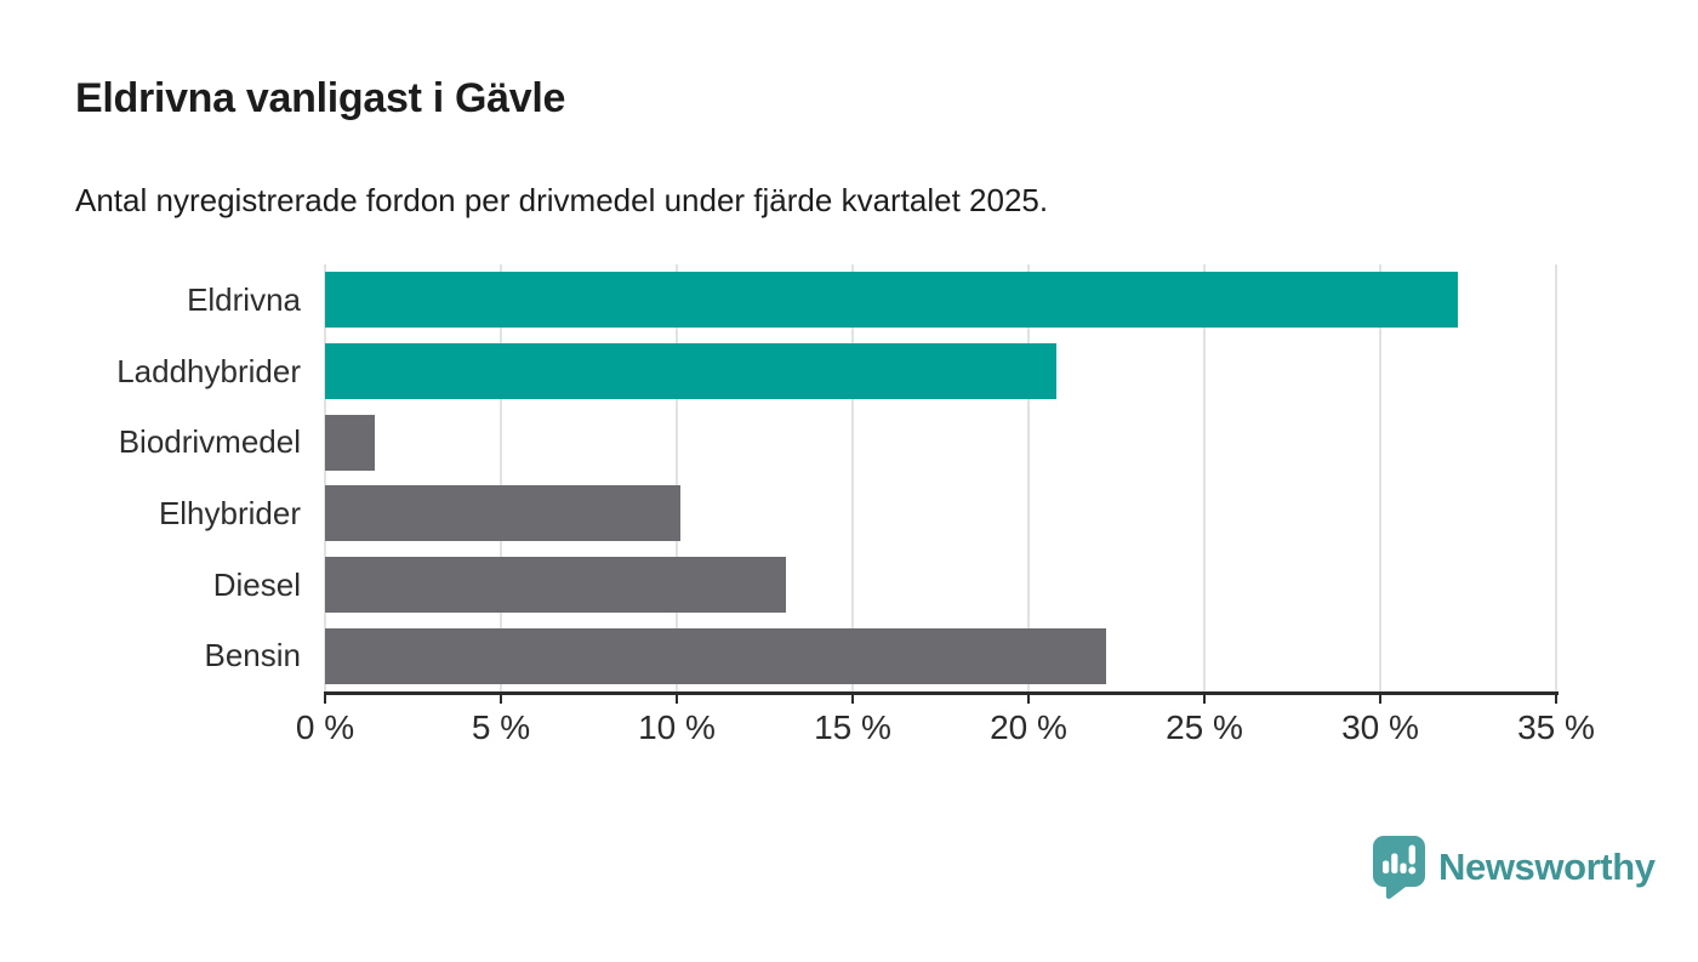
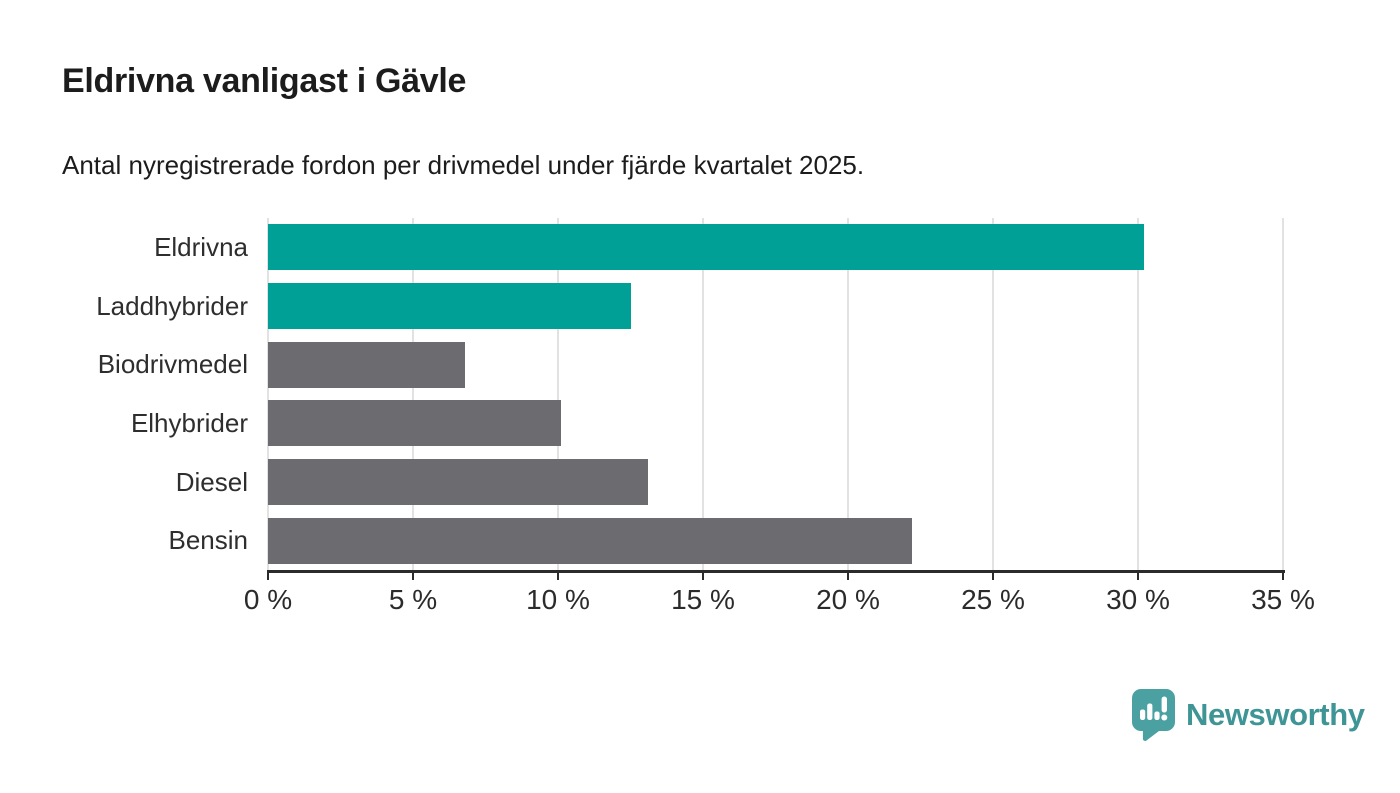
Eldrivna: 32.2% -> 30.2%
Laddhybrider: 20.8% -> 12.5%
Biodrivmedel: 1.4% -> 6.8%
